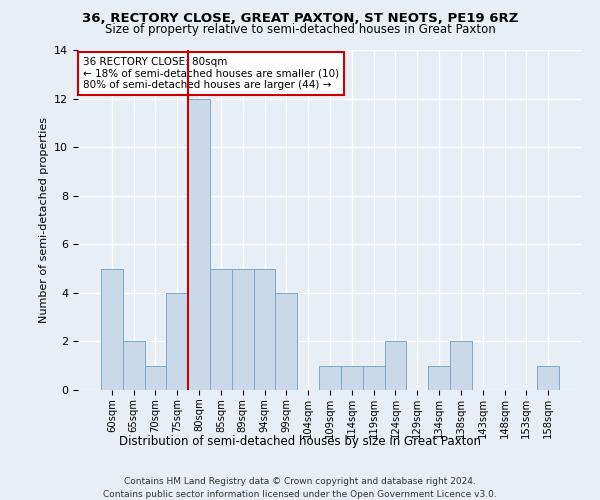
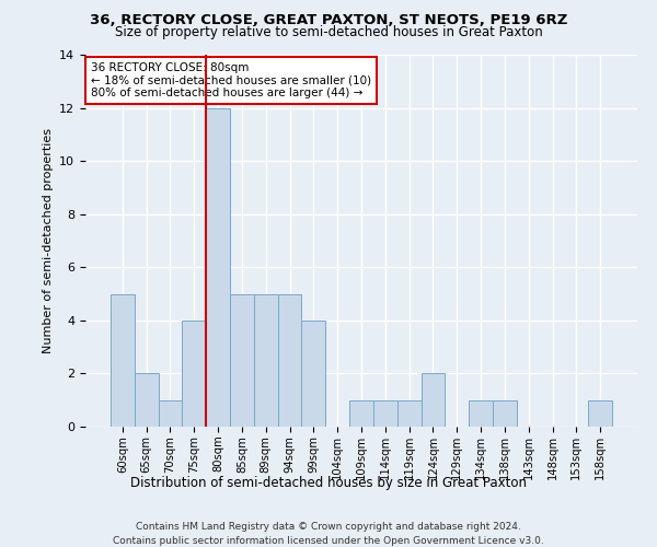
138sqm: 2 -> 1
